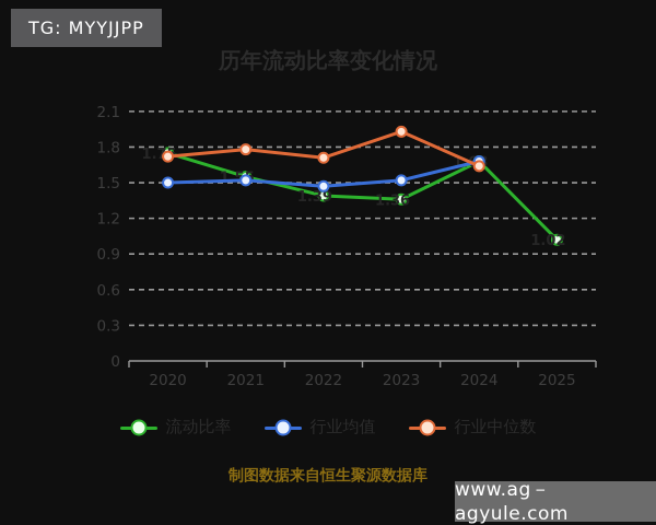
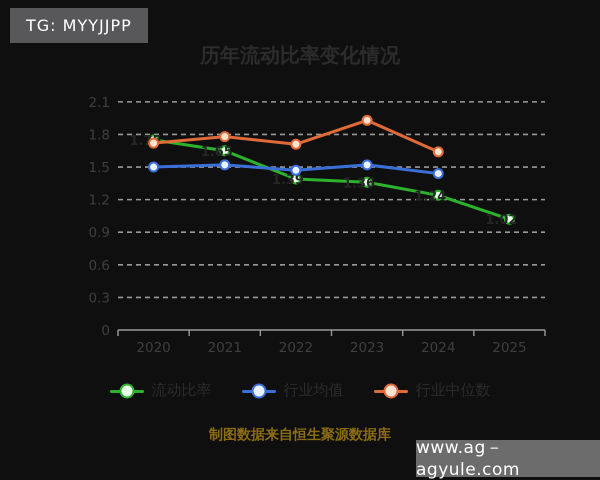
流动比率/2021: 1.55 -> 1.65
流动比率/2024: 1.68 -> 1.24
行业均值/2024: 1.68 -> 1.44
